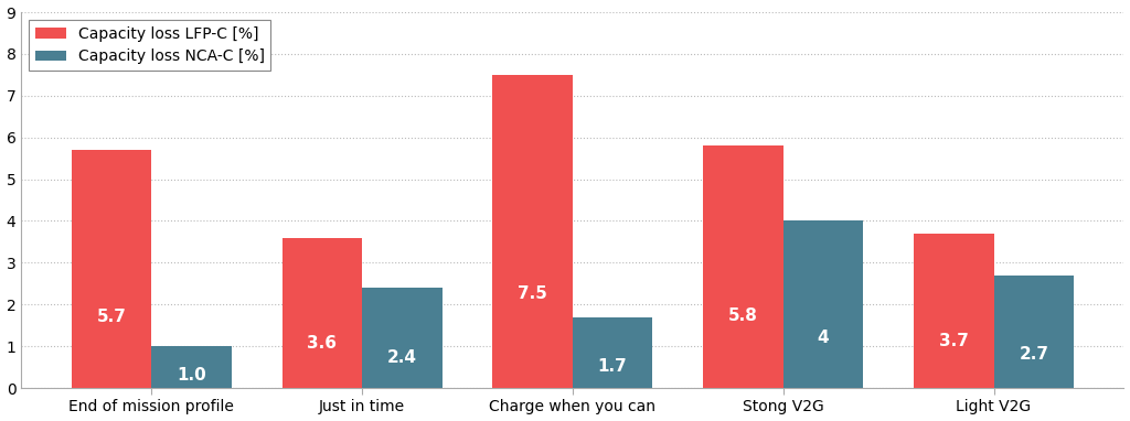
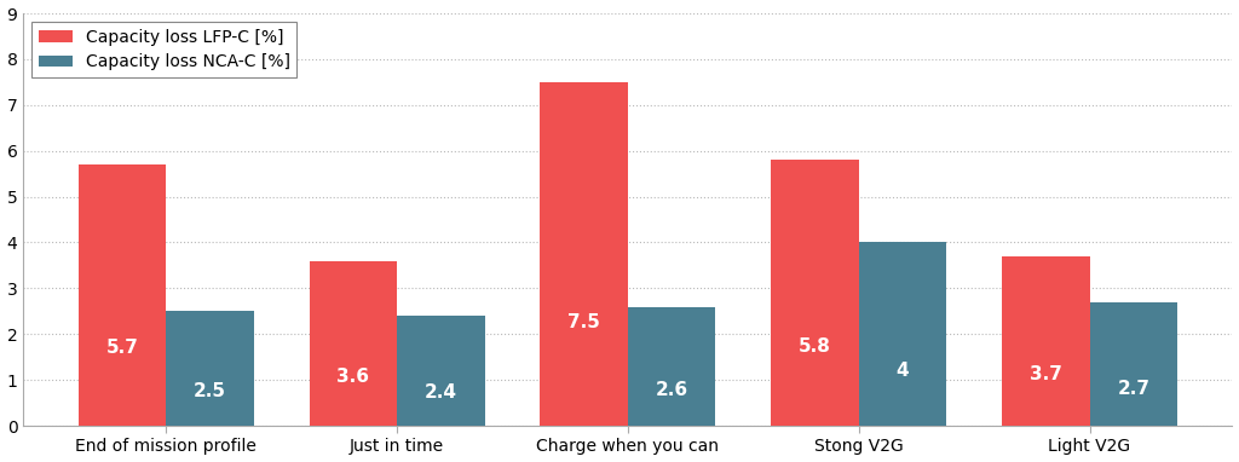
Capacity loss NCA-C [%]/End of mission profile: 1.0 -> 2.5
Capacity loss NCA-C [%]/Charge when you can: 1.7 -> 2.6
